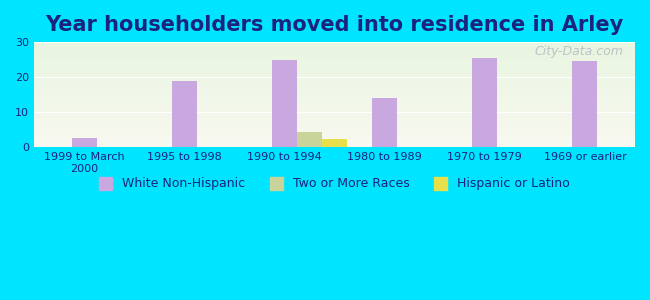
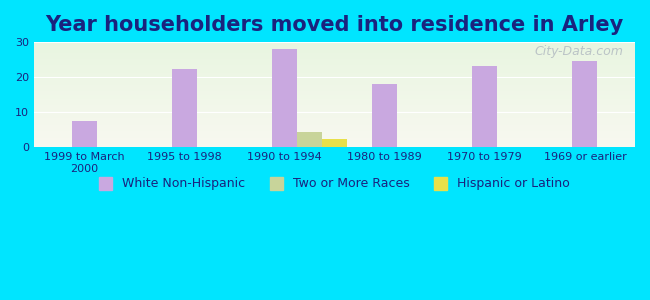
White Non-Hispanic/1999 to March 2000: 2.5 -> 7.5
White Non-Hispanic/1995 to 1998: 19.0 -> 22.2
White Non-Hispanic/1990 to 1994: 25.0 -> 28.0
White Non-Hispanic/1980 to 1989: 14.0 -> 18.0
White Non-Hispanic/1970 to 1979: 25.5 -> 23.2
